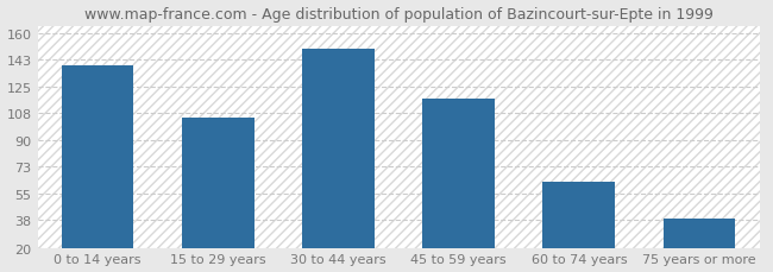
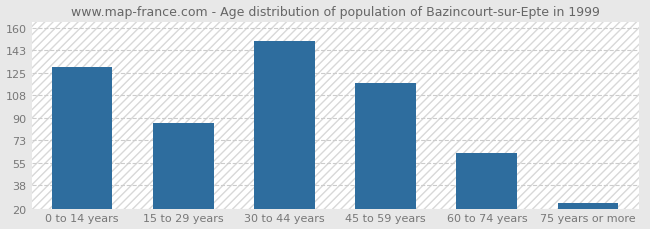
0 to 14 years: 139 -> 130
15 to 29 years: 105 -> 86
75 years or more: 39 -> 24
